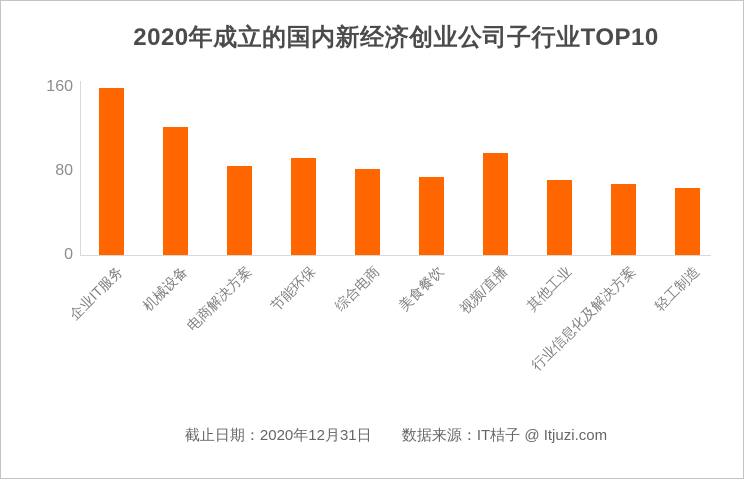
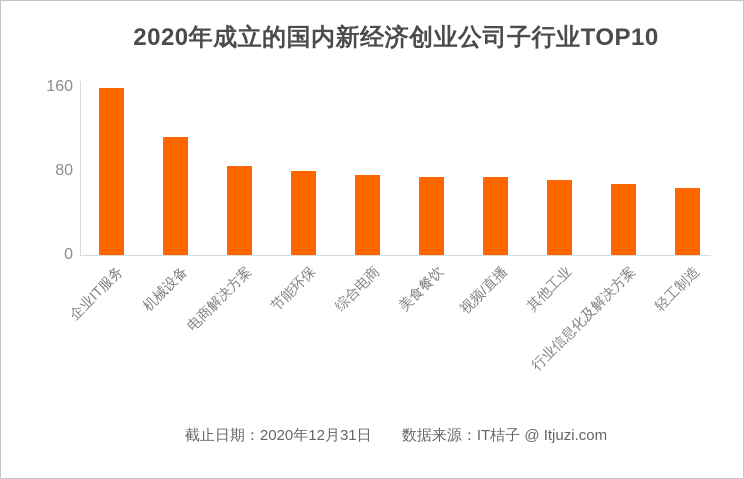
机械设备: 122 -> 112
节能环保: 92 -> 80
综合电商: 82 -> 76
视频/直播: 97 -> 74
